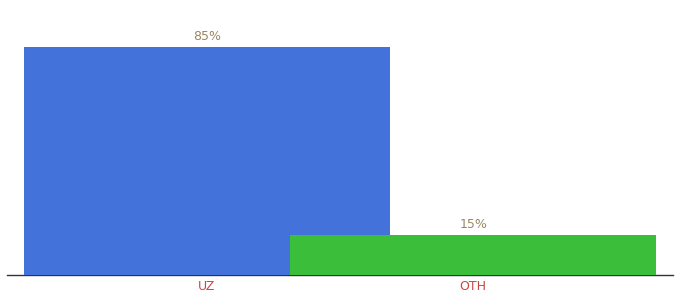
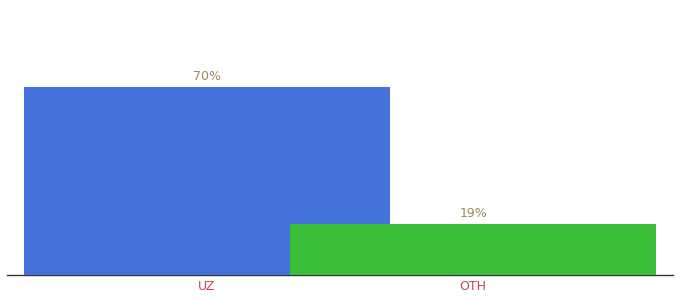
UZ: 85% -> 70%
OTH: 15% -> 19%
